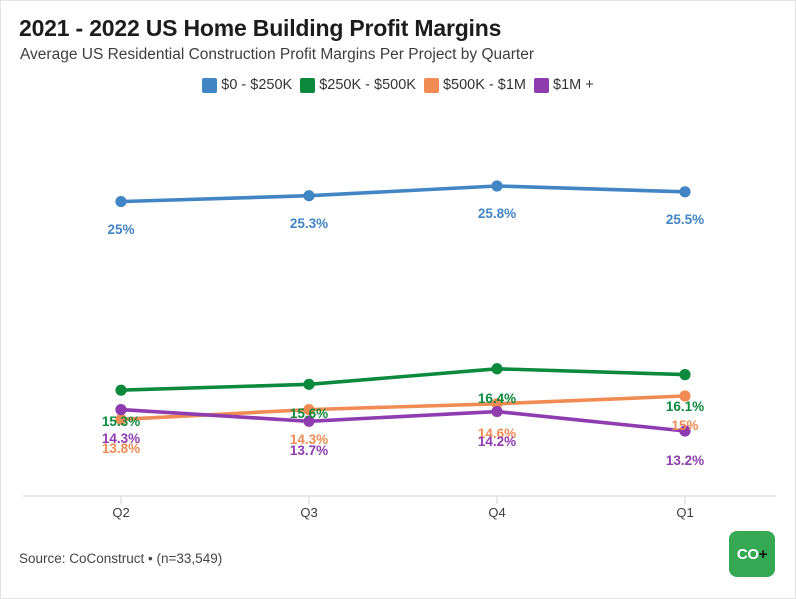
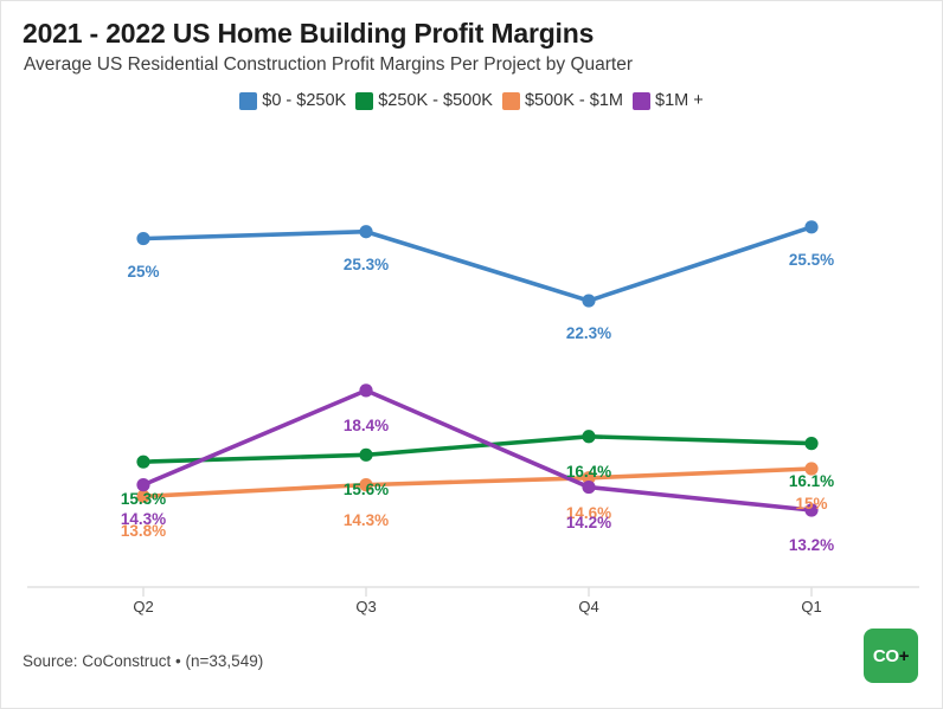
$1M +/Q3: 13.7% -> 18.4%
$0 - $250K/Q4: 25.8% -> 22.3%
